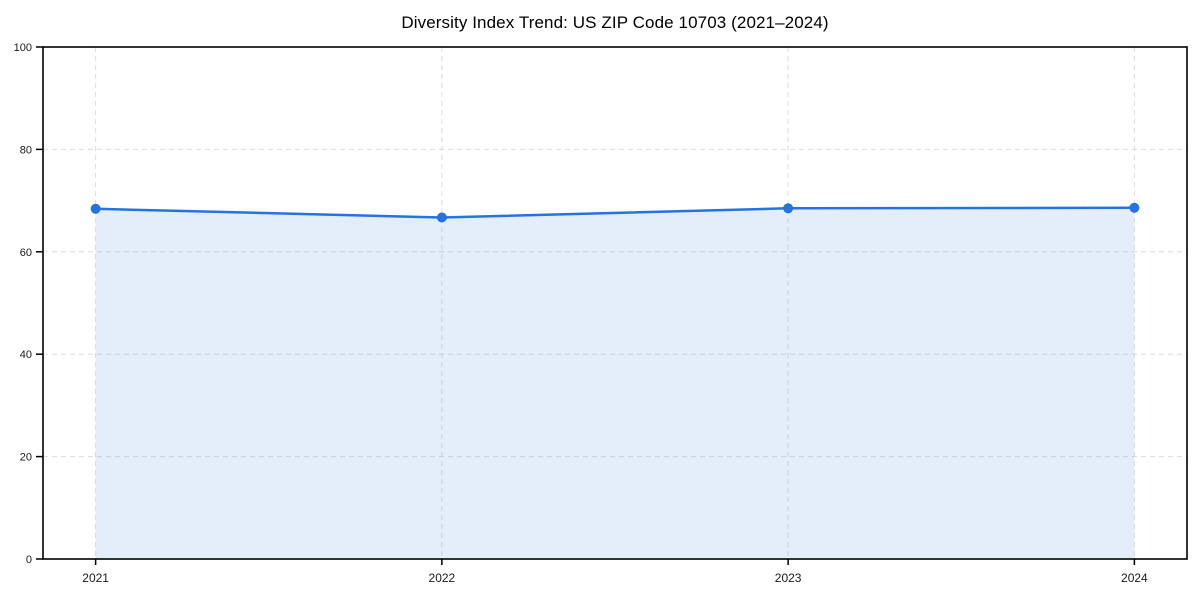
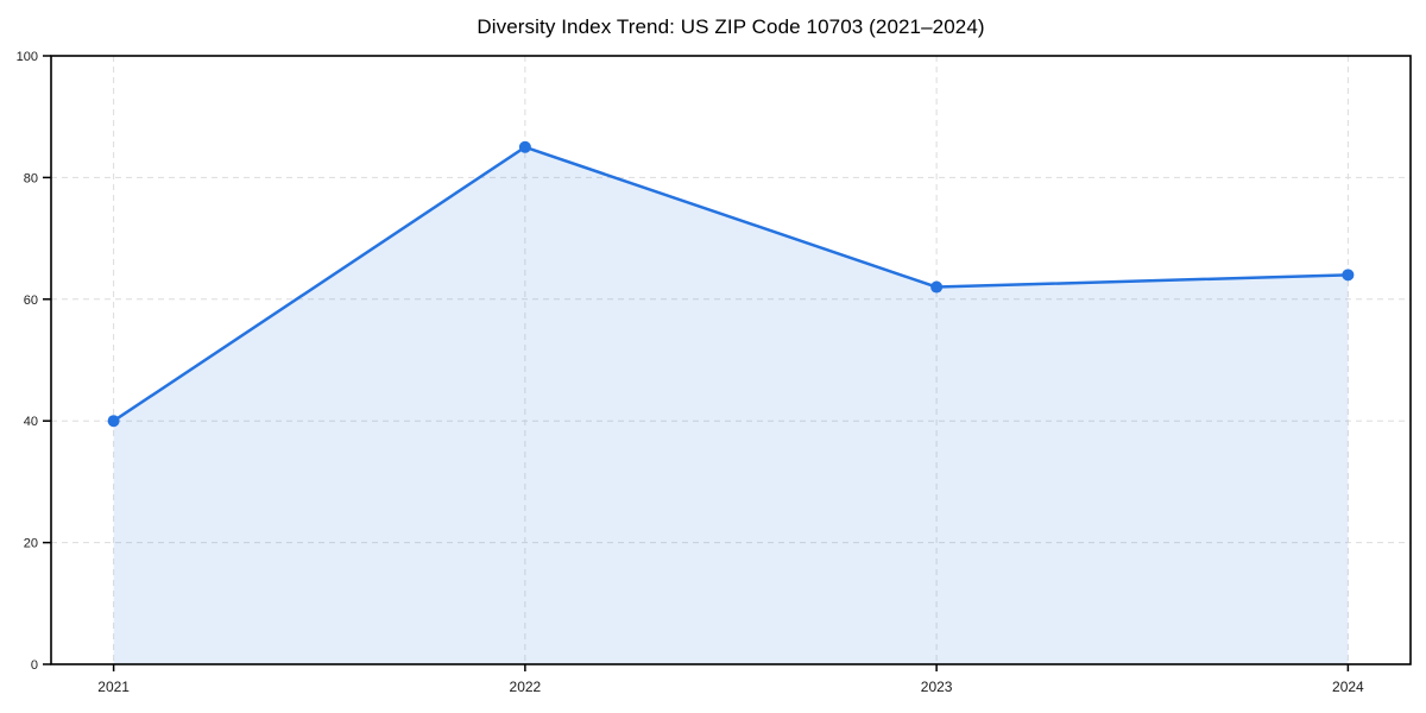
2021: 68 -> 40
2022: 67 -> 85
2023: 68 -> 62
2024: 69 -> 64
